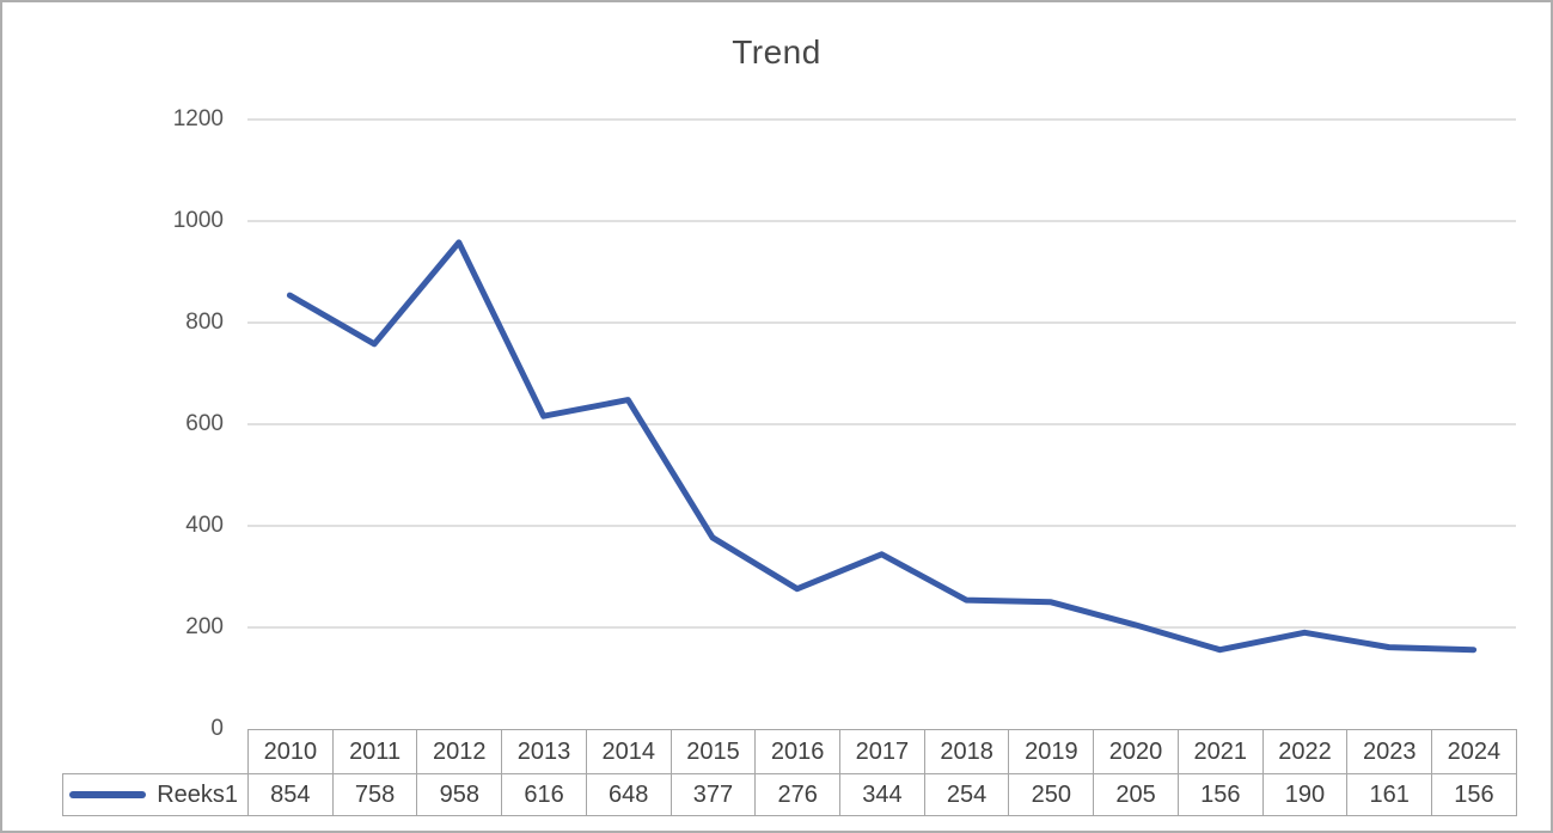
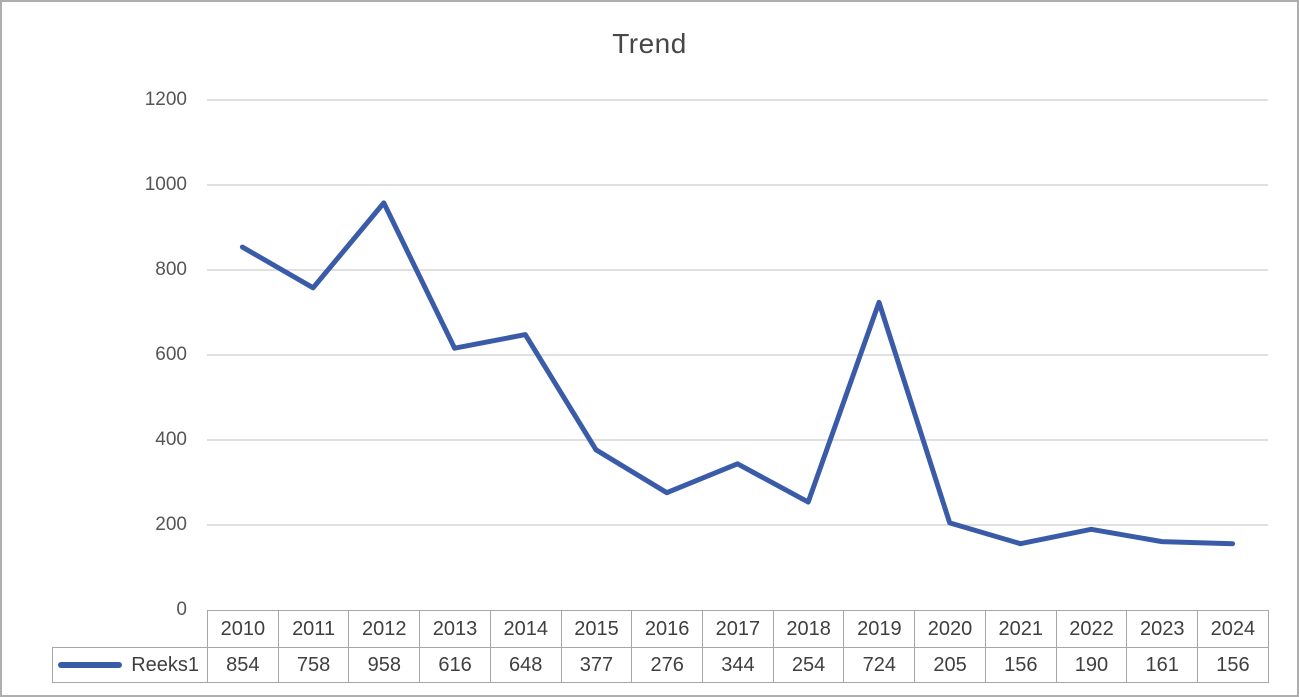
2019: 250 -> 724
